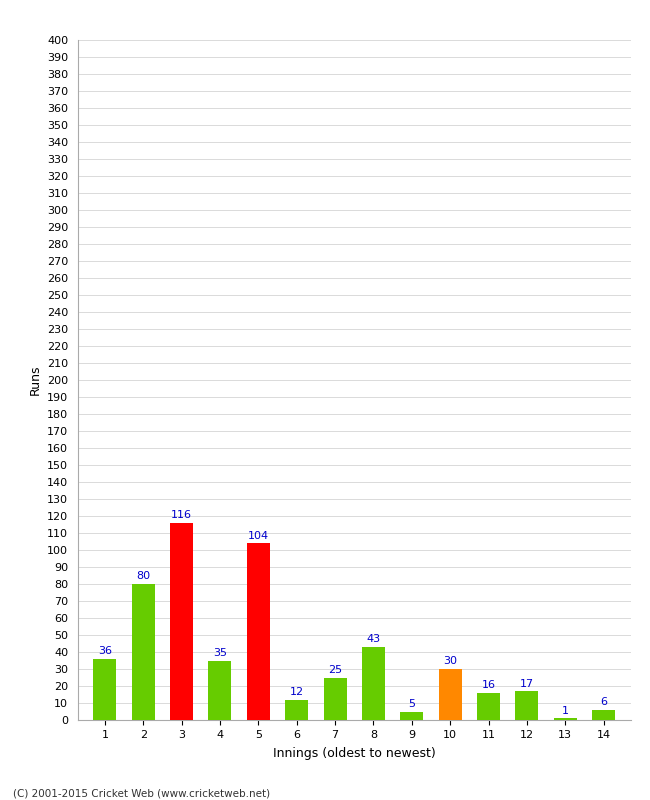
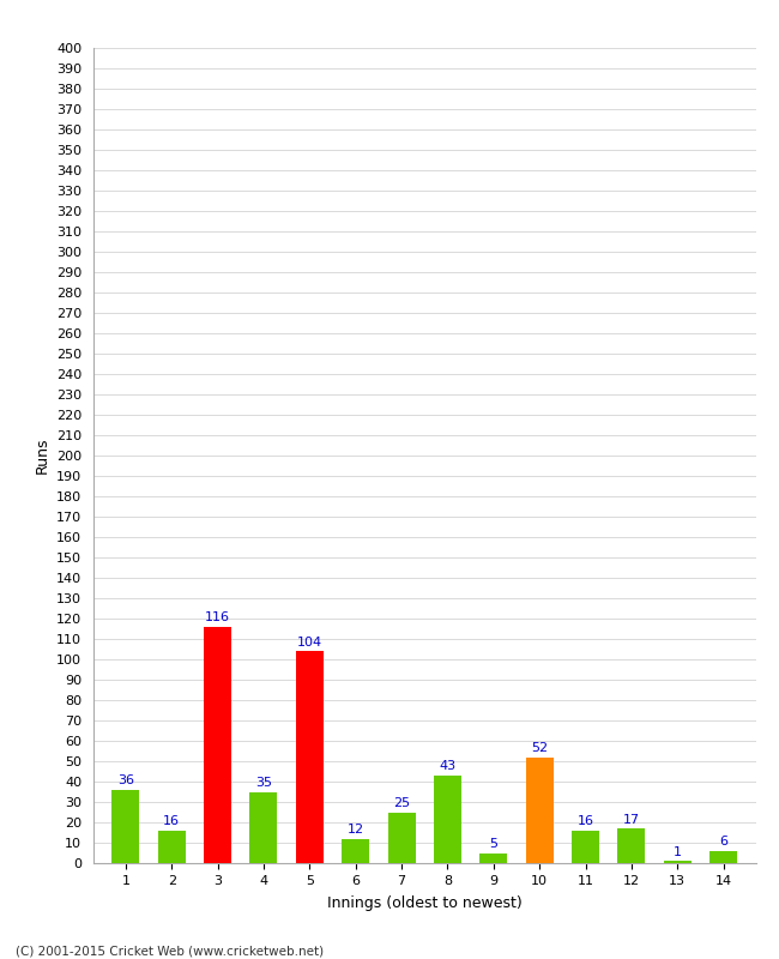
2: 80 -> 16
10: 30 -> 52
